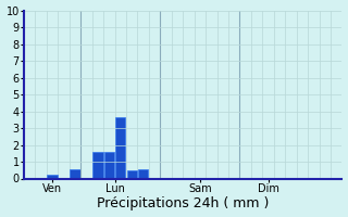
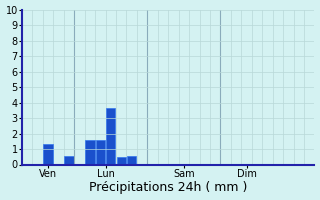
Ven: 0.2 -> 1.3
